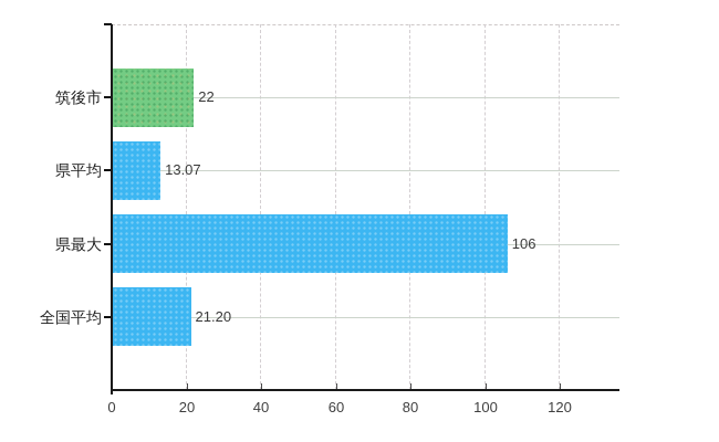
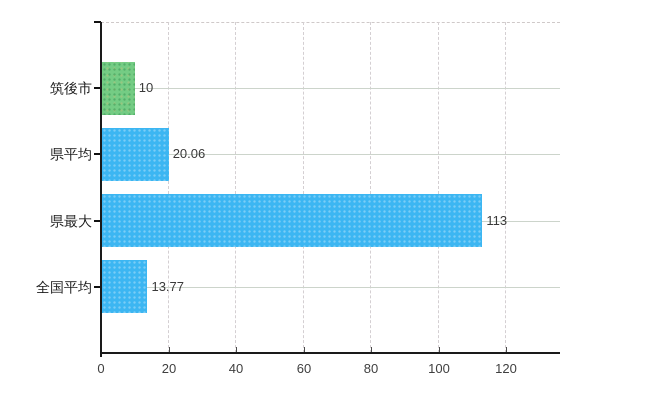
筑後市: 22 -> 10
県平均: 13.07 -> 20.06
県最大: 106 -> 113
全国平均: 21.20 -> 13.77
